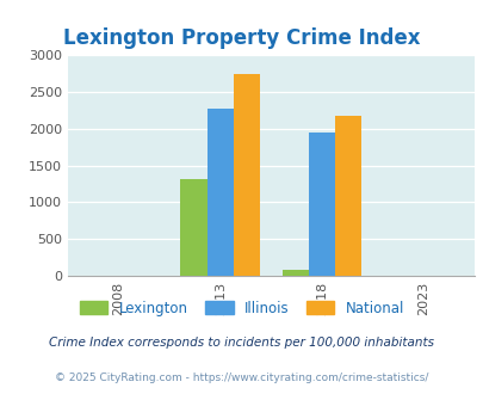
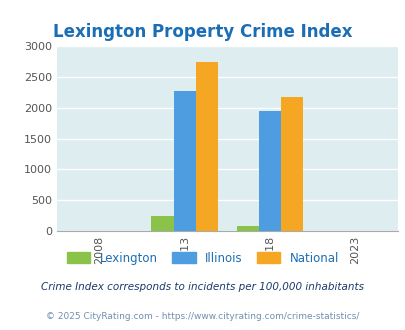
Lexington/2013: 1320 -> 250
